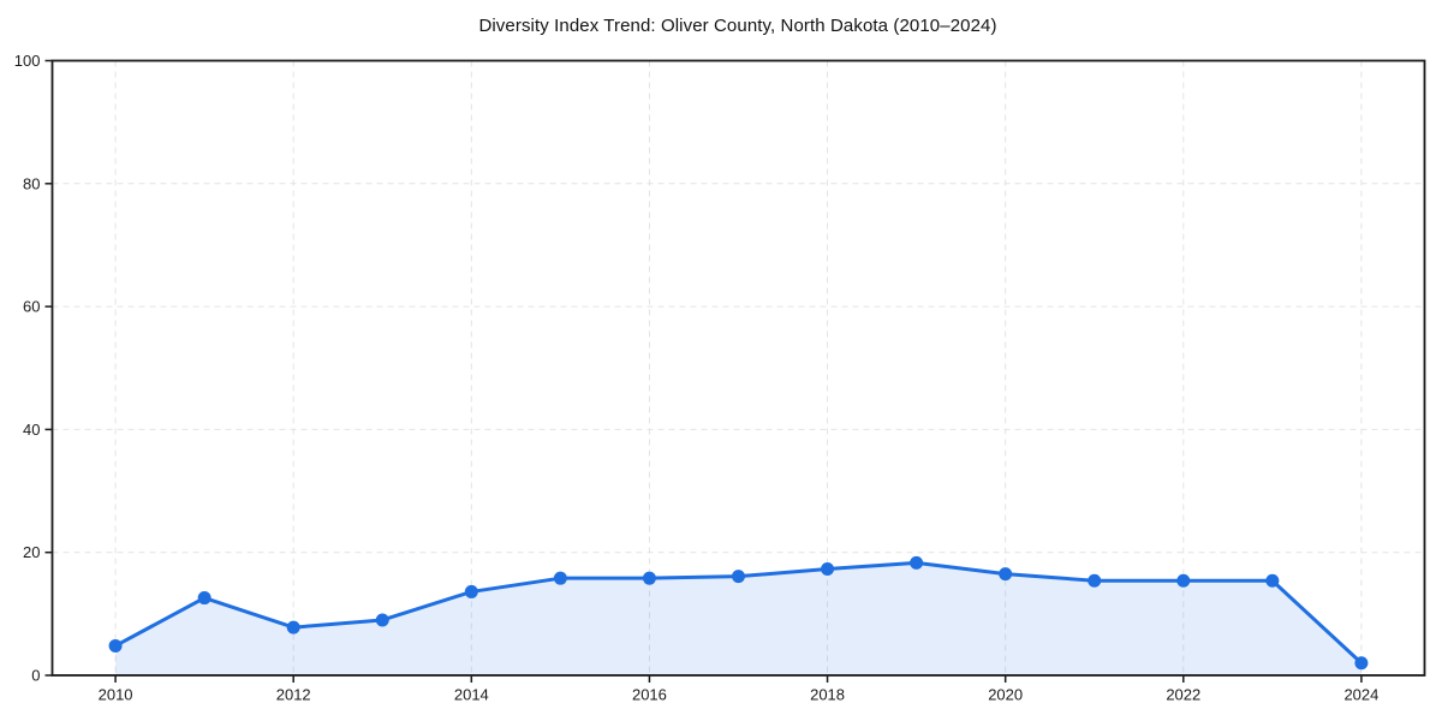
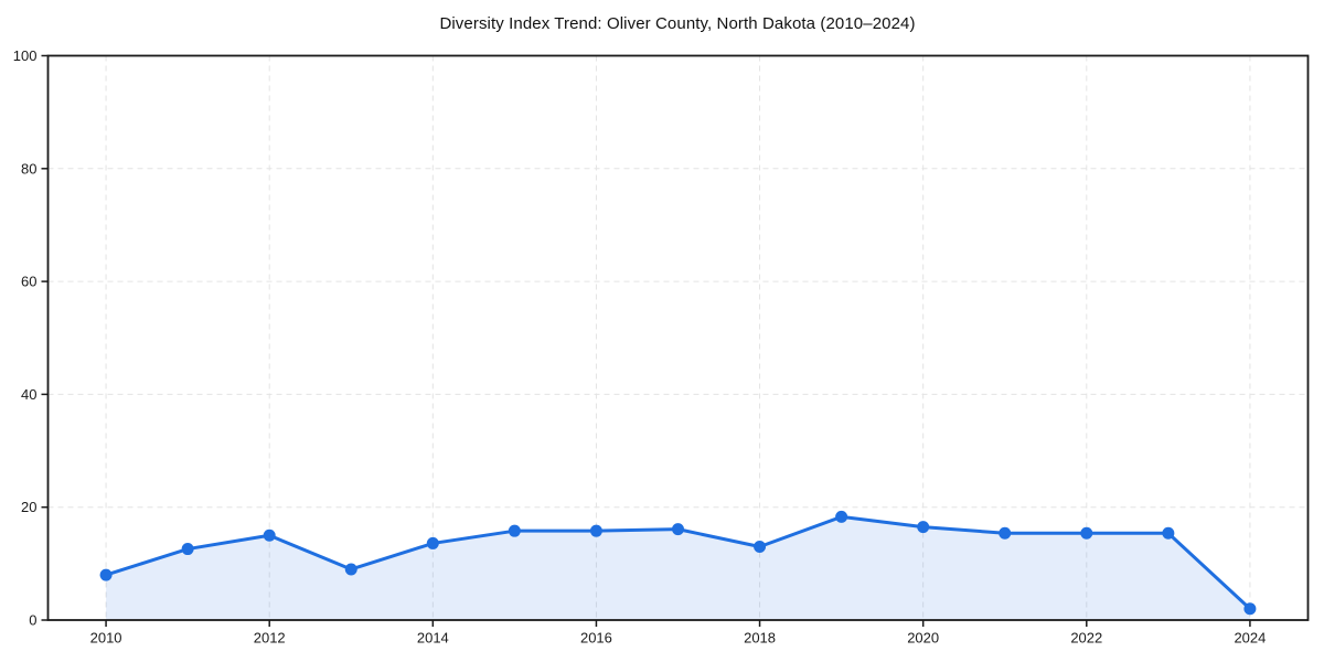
2010: 5 -> 8
2012: 8 -> 15
2018: 17 -> 13
